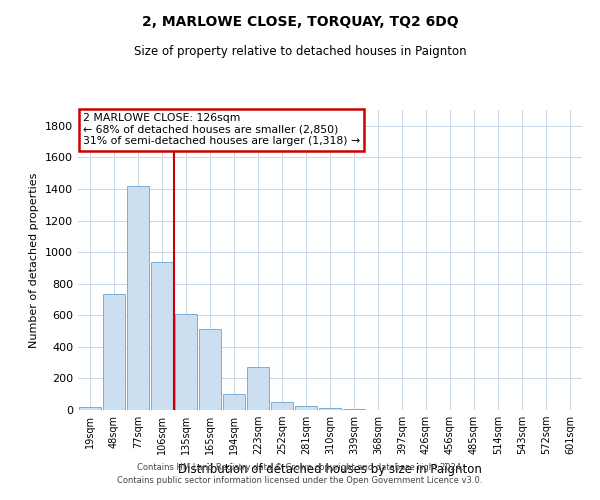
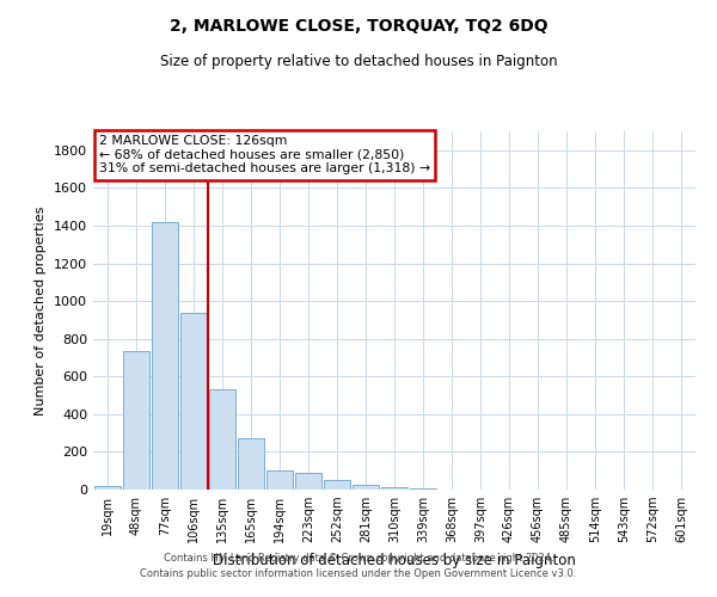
135sqm: 610 -> 530
165sqm: 510 -> 270
223sqm: 270 -> 90
